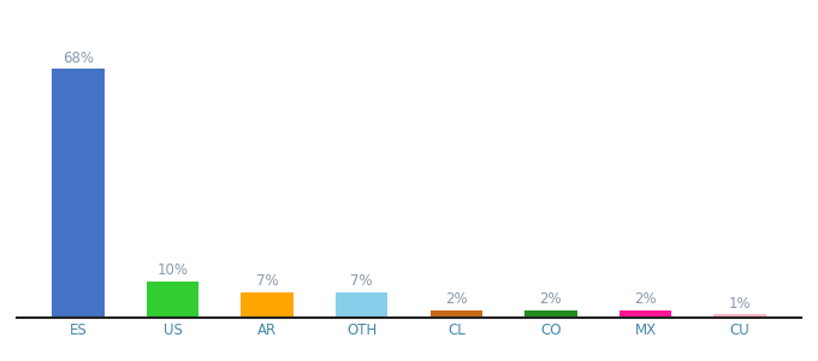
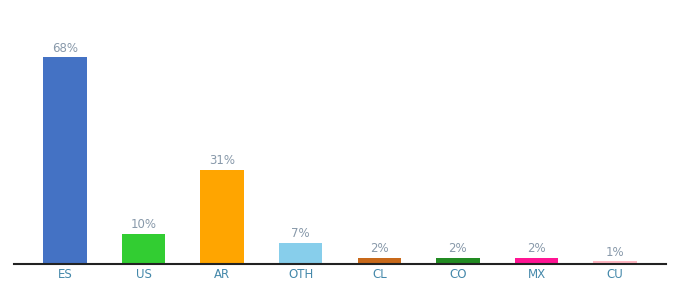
AR: 7% -> 31%
